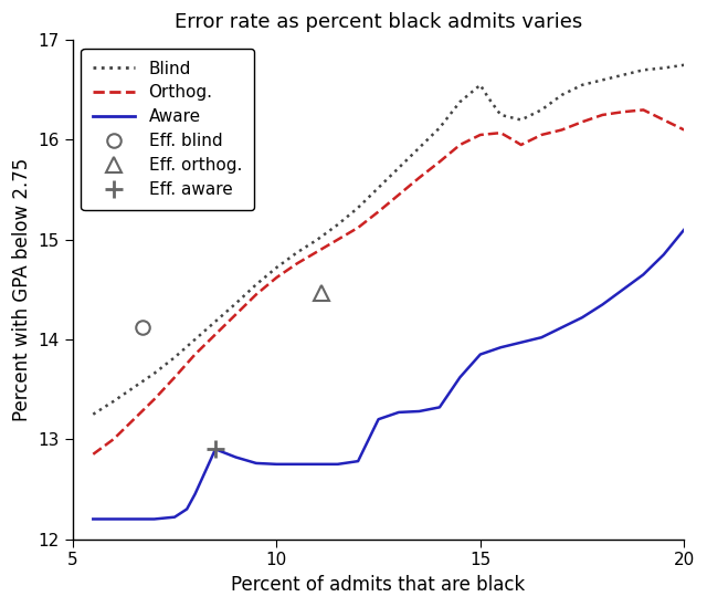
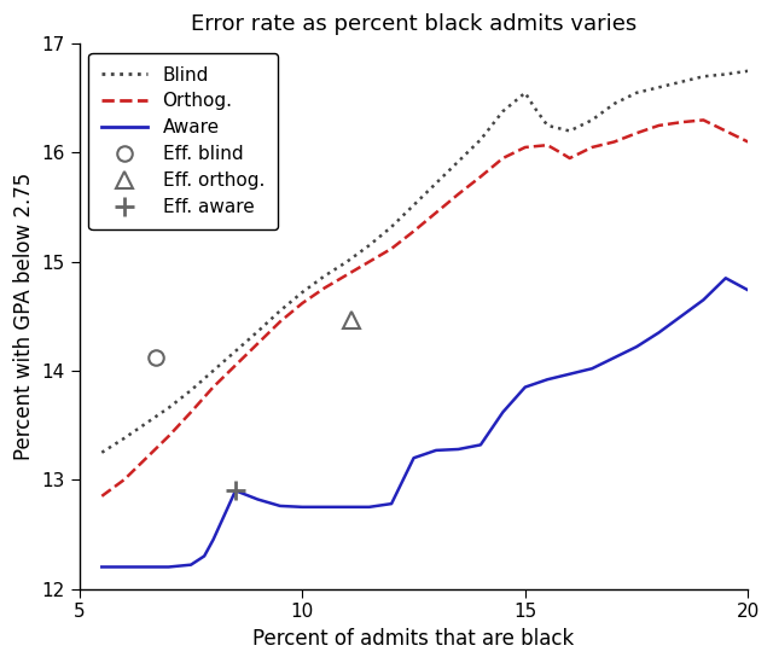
Aware/20: 15.10 -> 14.74
